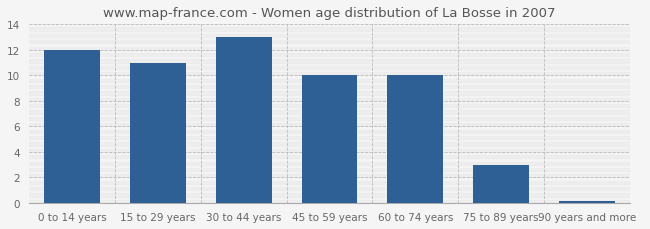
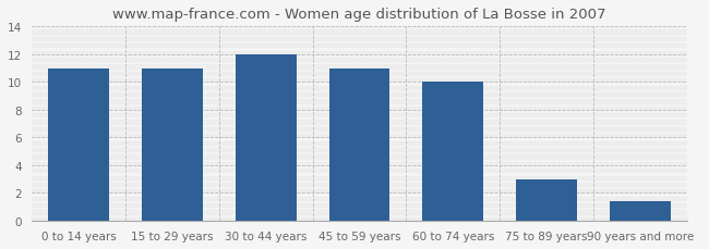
0 to 14 years: 12.0 -> 11.0
30 to 44 years: 13.0 -> 12.0
45 to 59 years: 10.0 -> 11.0
90 years and more: 0.1 -> 1.4
